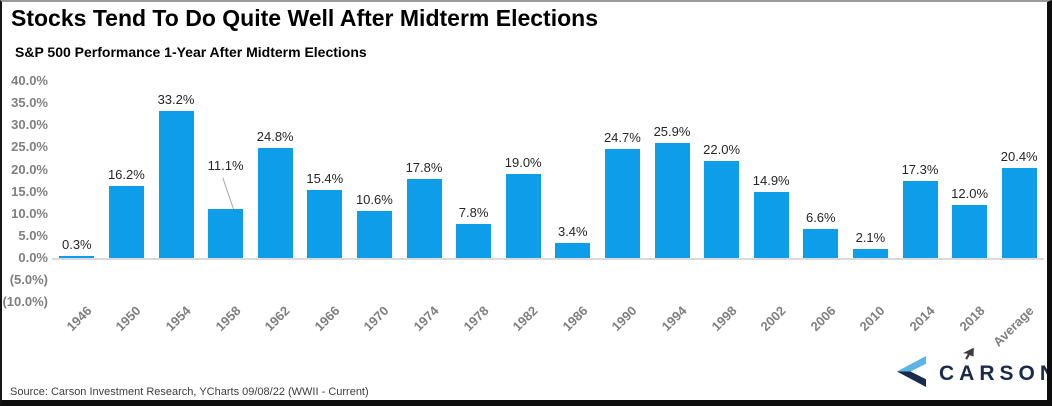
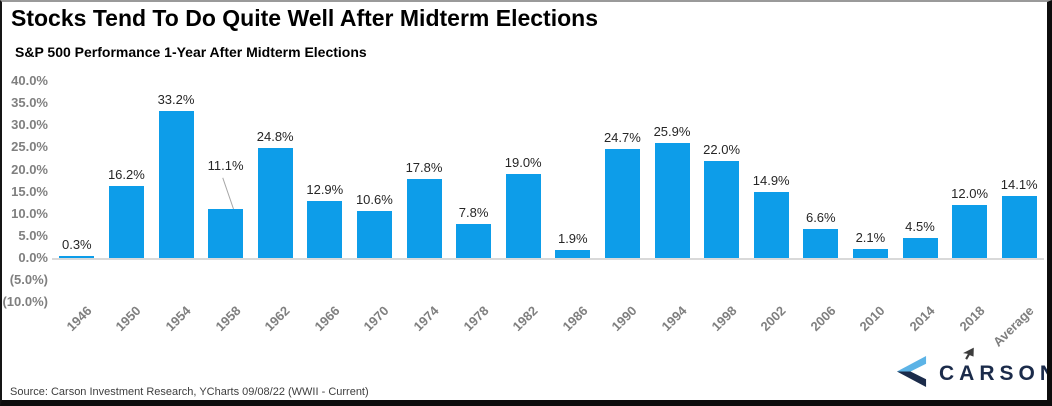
1966: 15.4% -> 12.9%
1986: 3.4% -> 1.9%
2014: 17.3% -> 4.5%
Average: 20.4% -> 14.1%
